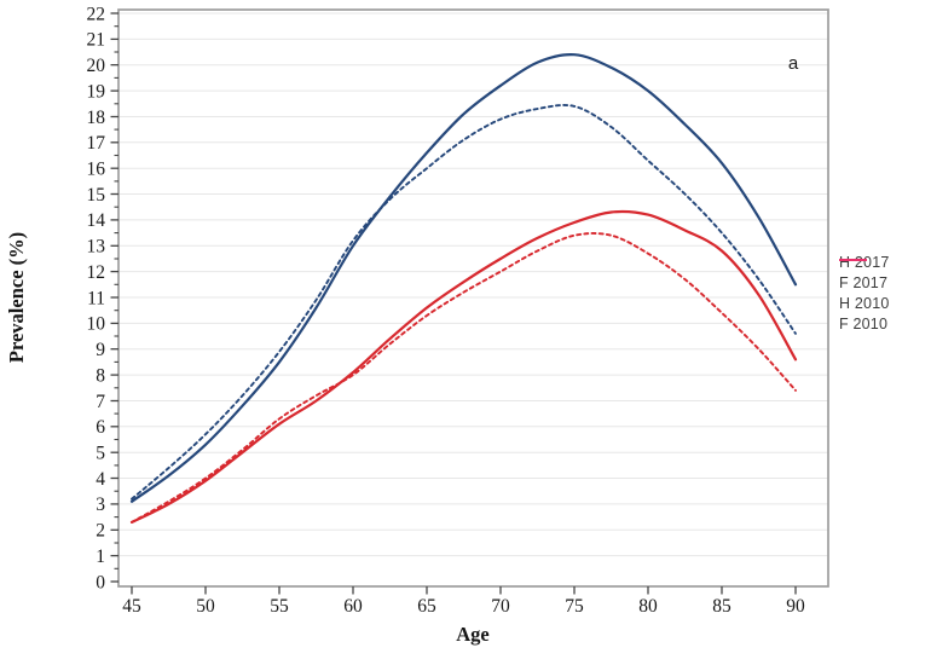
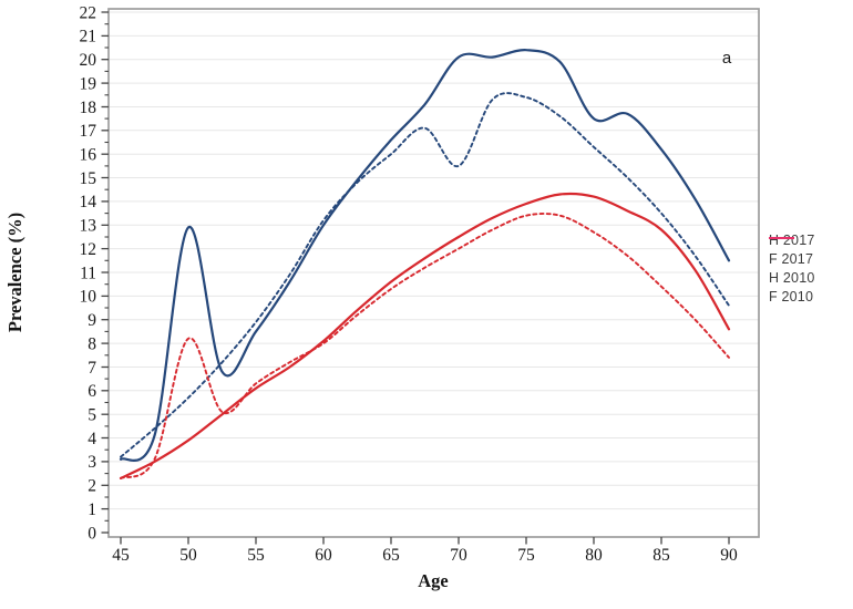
H 2017/50: 5.3 -> 12.9
F 2010/50: 4.0 -> 8.2
H 2017/70: 19.2 -> 20.1
H 2010/70: 17.9 -> 15.5
H 2017/80: 19.0 -> 17.5
